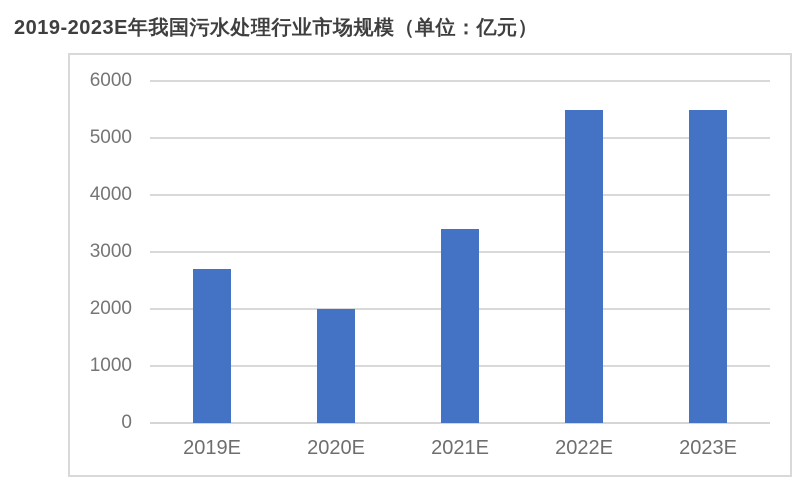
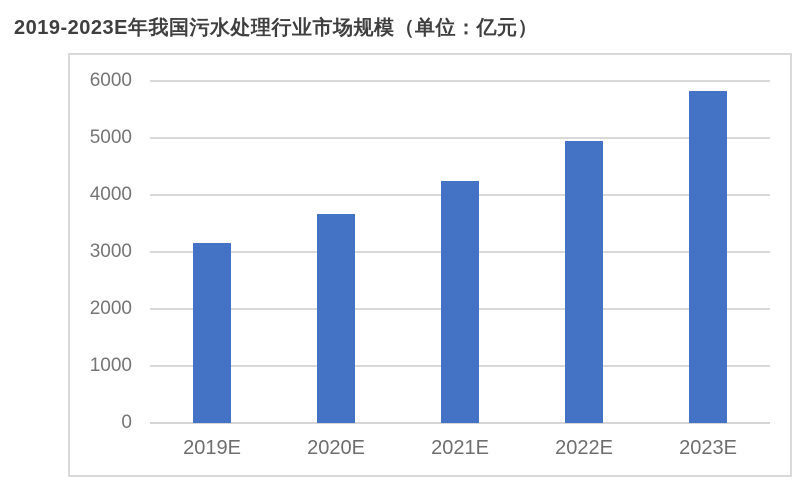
2019E: 2700 -> 3200
2020E: 2000 -> 3700
2021E: 3400 -> 4200
2022E: 5500 -> 5000
2023E: 5500 -> 5800
